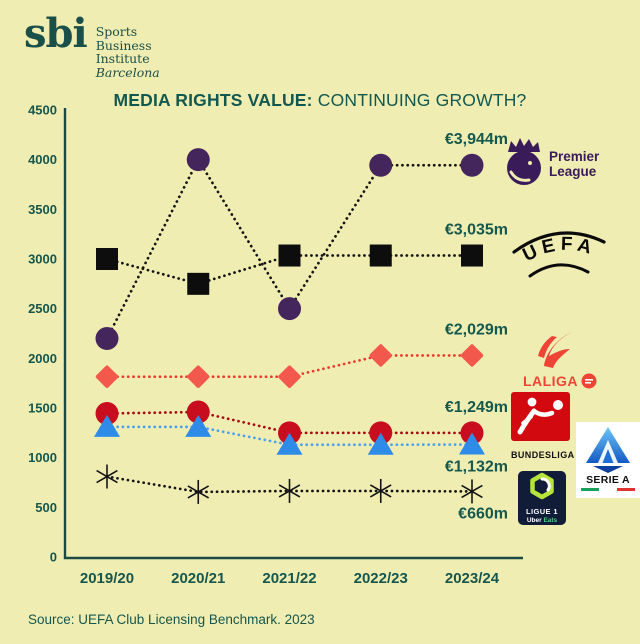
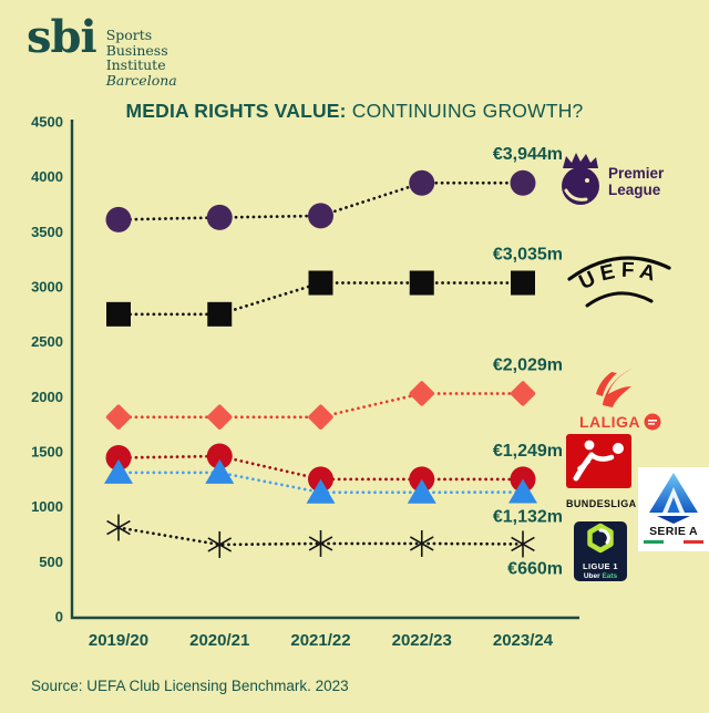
Premier League/2019/20: 2200 -> 3600
UEFA/2019/20: 3000 -> 2800
Premier League/2020/21: 4000 -> 3600
Premier League/2021/22: 2500 -> 3600
